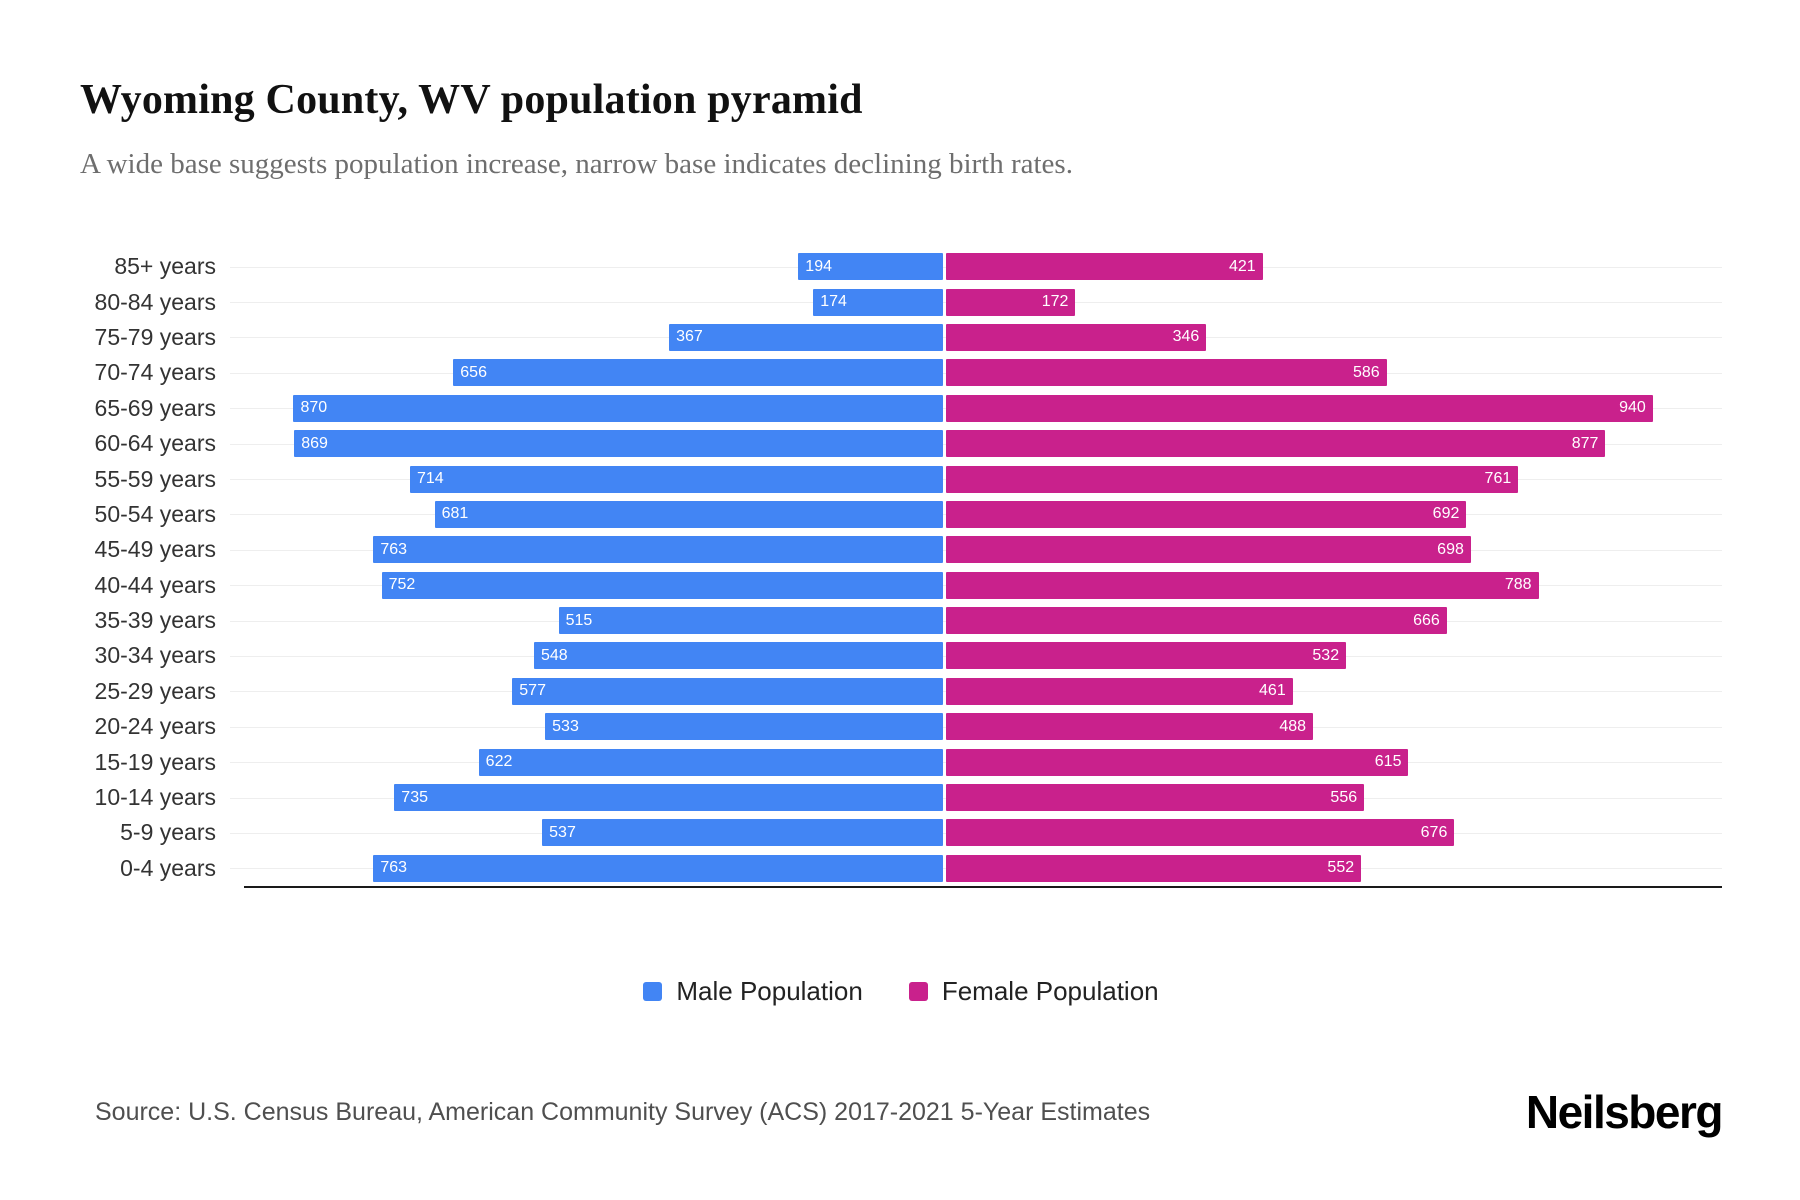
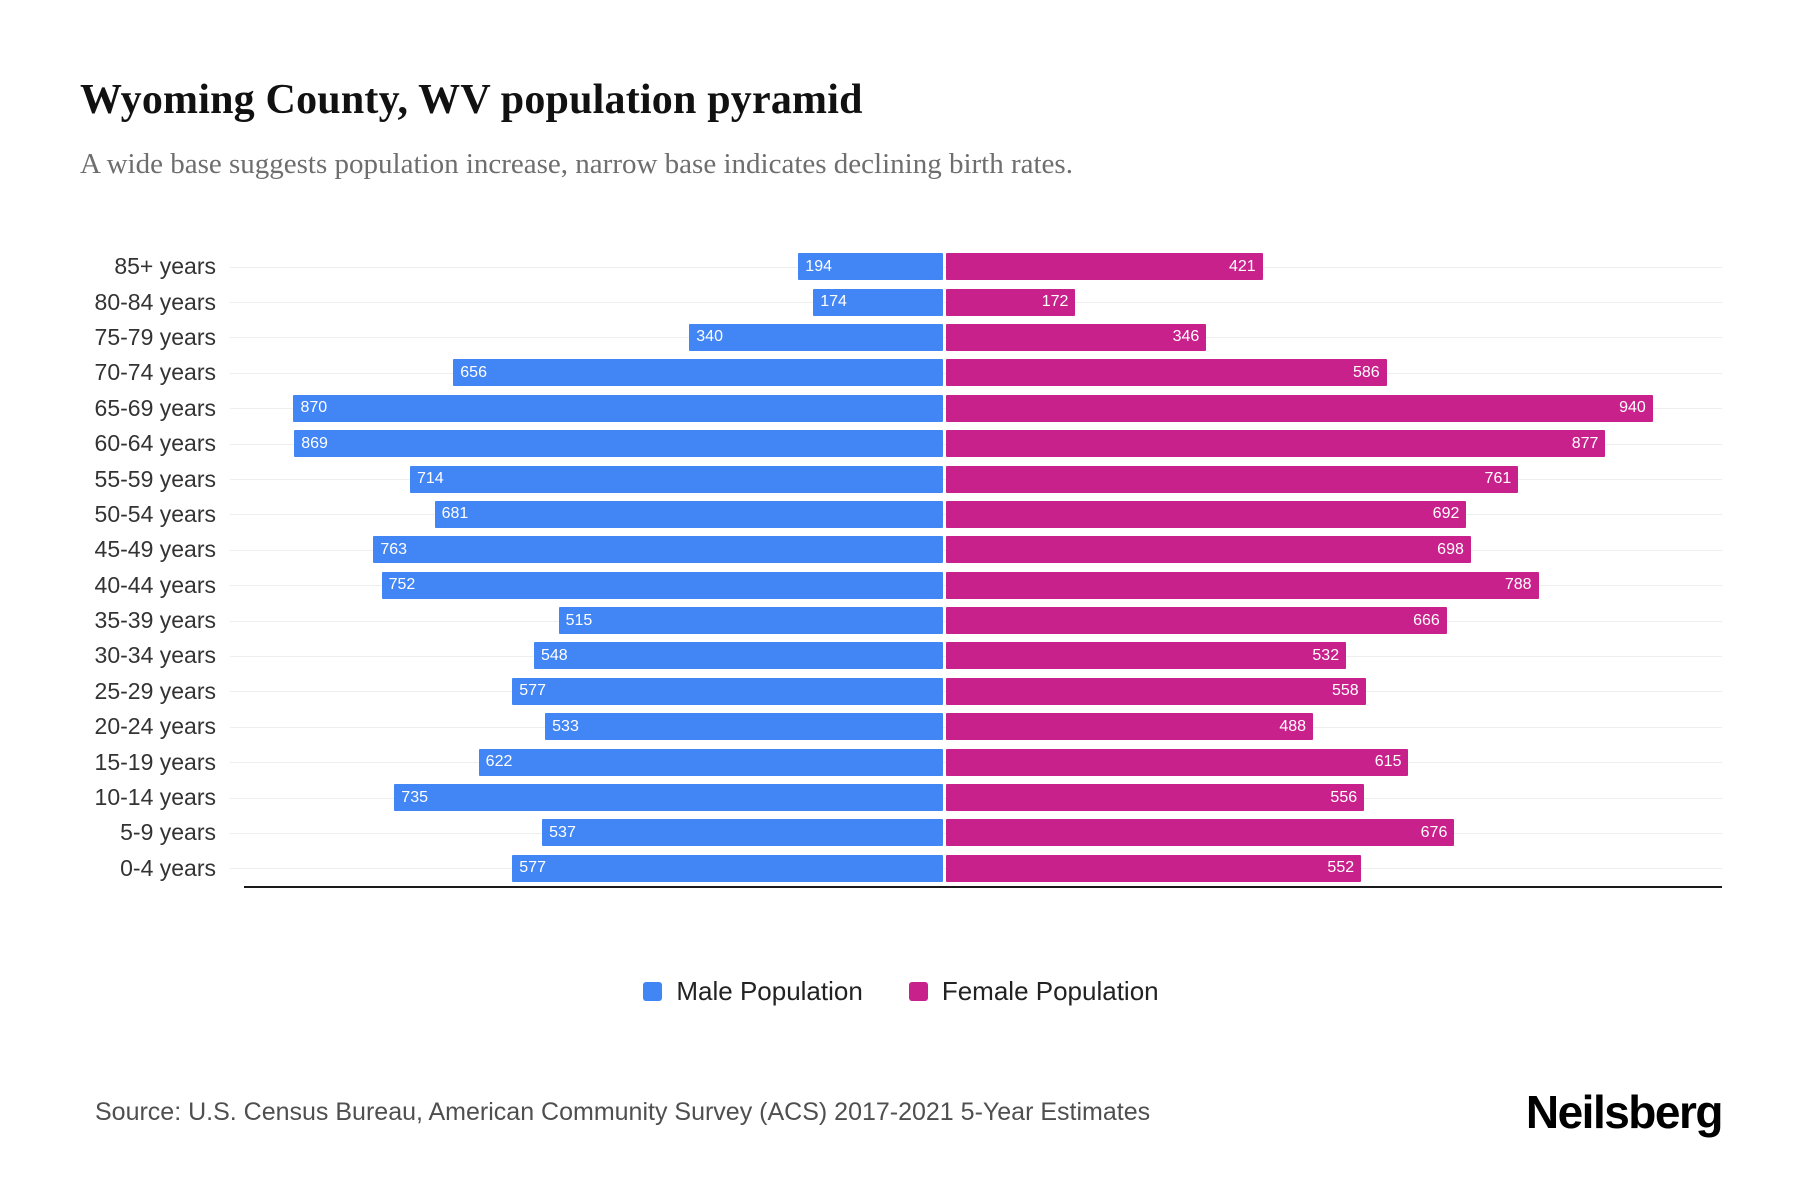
Male Population/75-79 years: 367 -> 340
Female Population/25-29 years: 461 -> 558
Male Population/0-4 years: 763 -> 577
